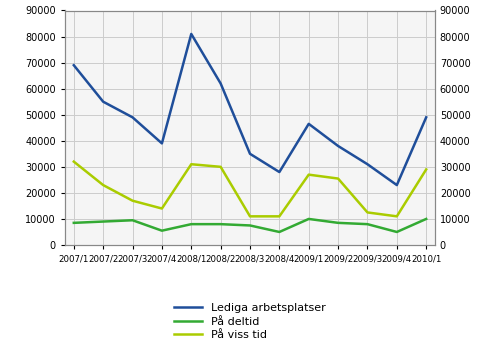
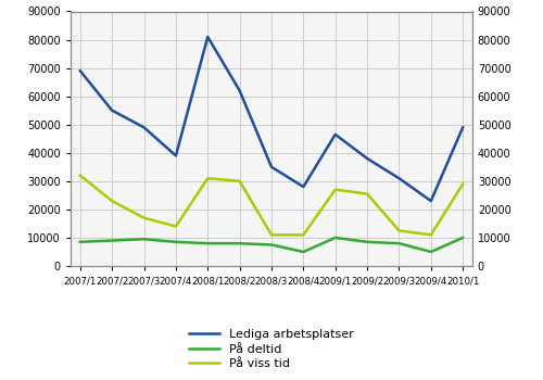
På deltid/2007/4: 5500 -> 8500
